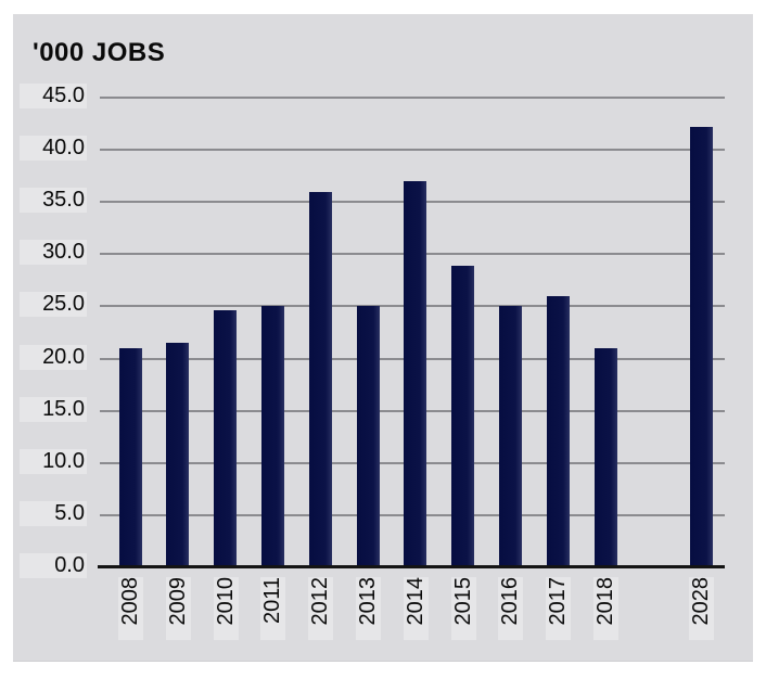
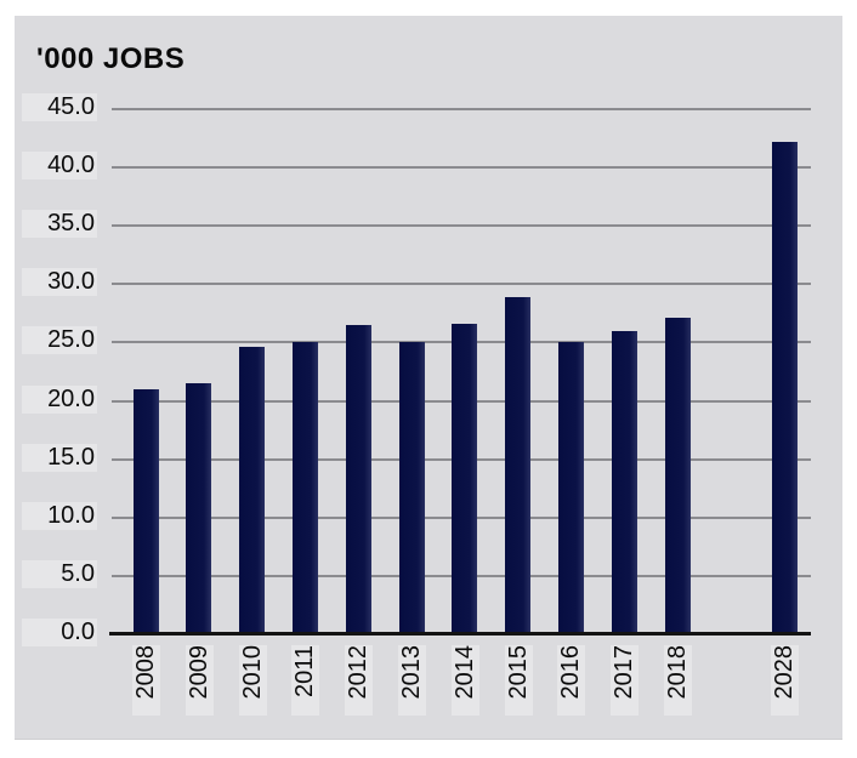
2012: 36 -> 26
2014: 37 -> 27
2018: 21 -> 27
